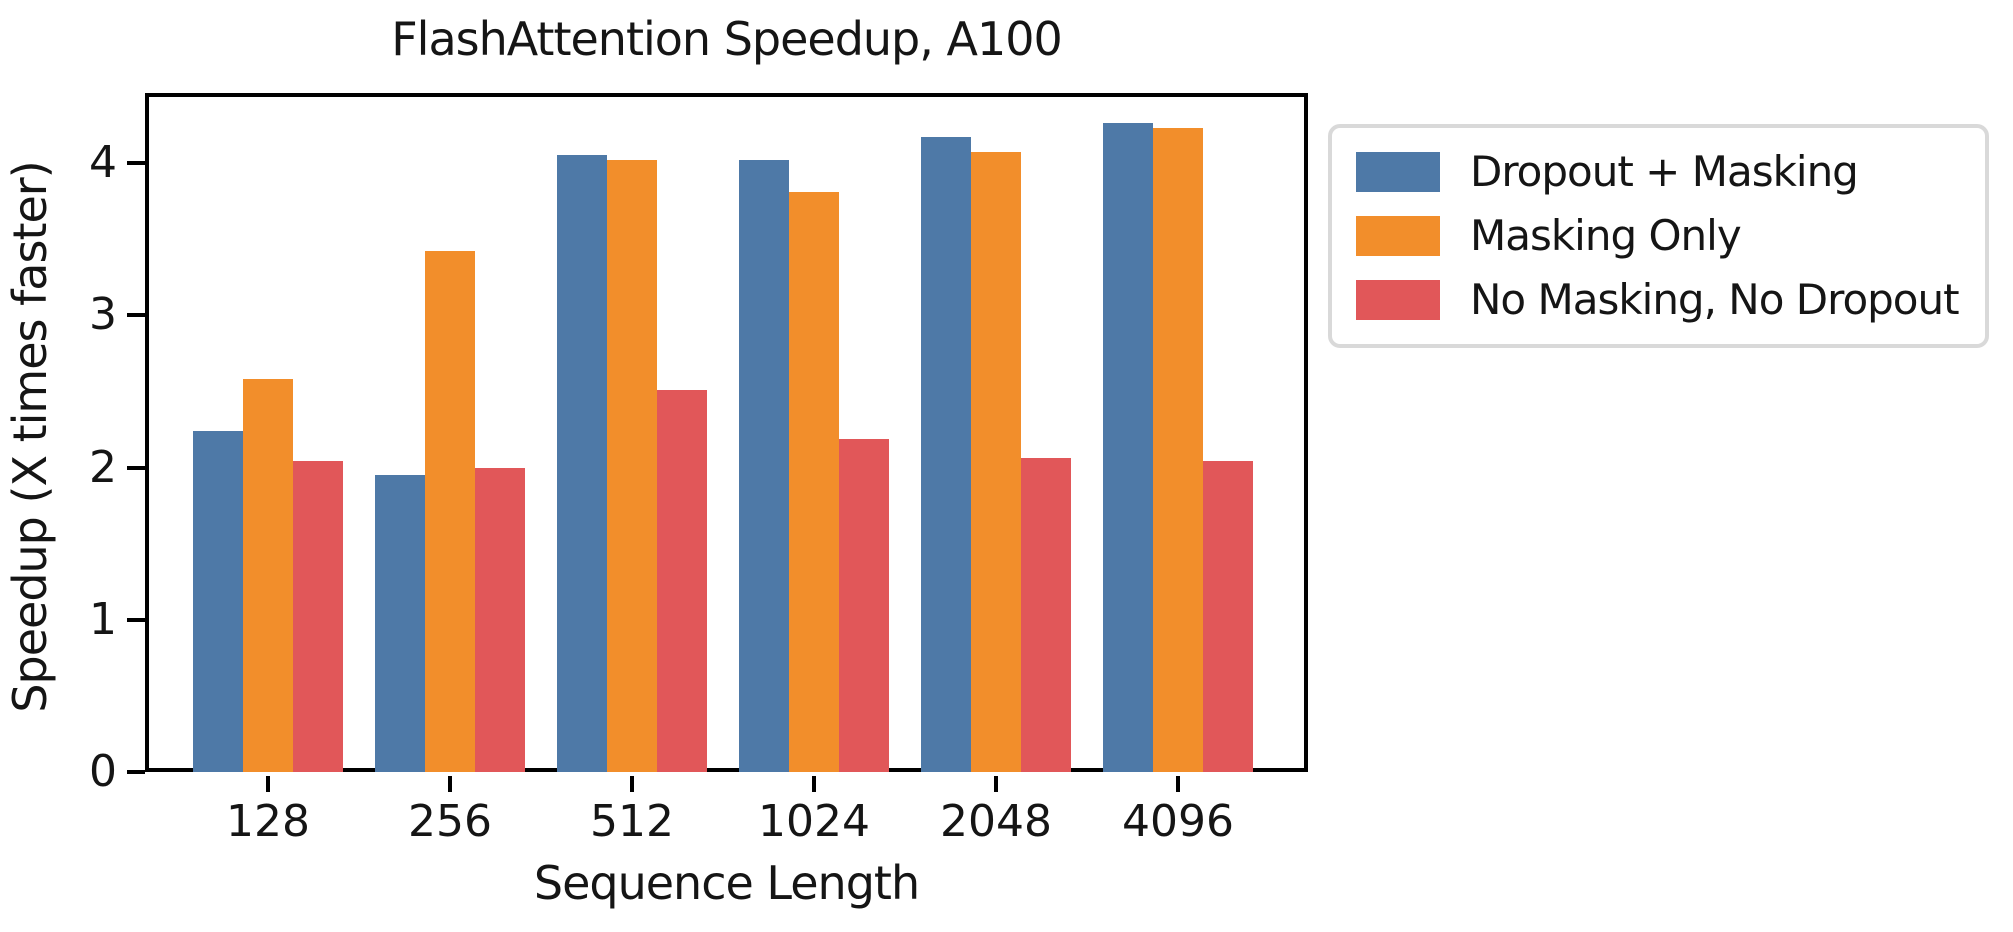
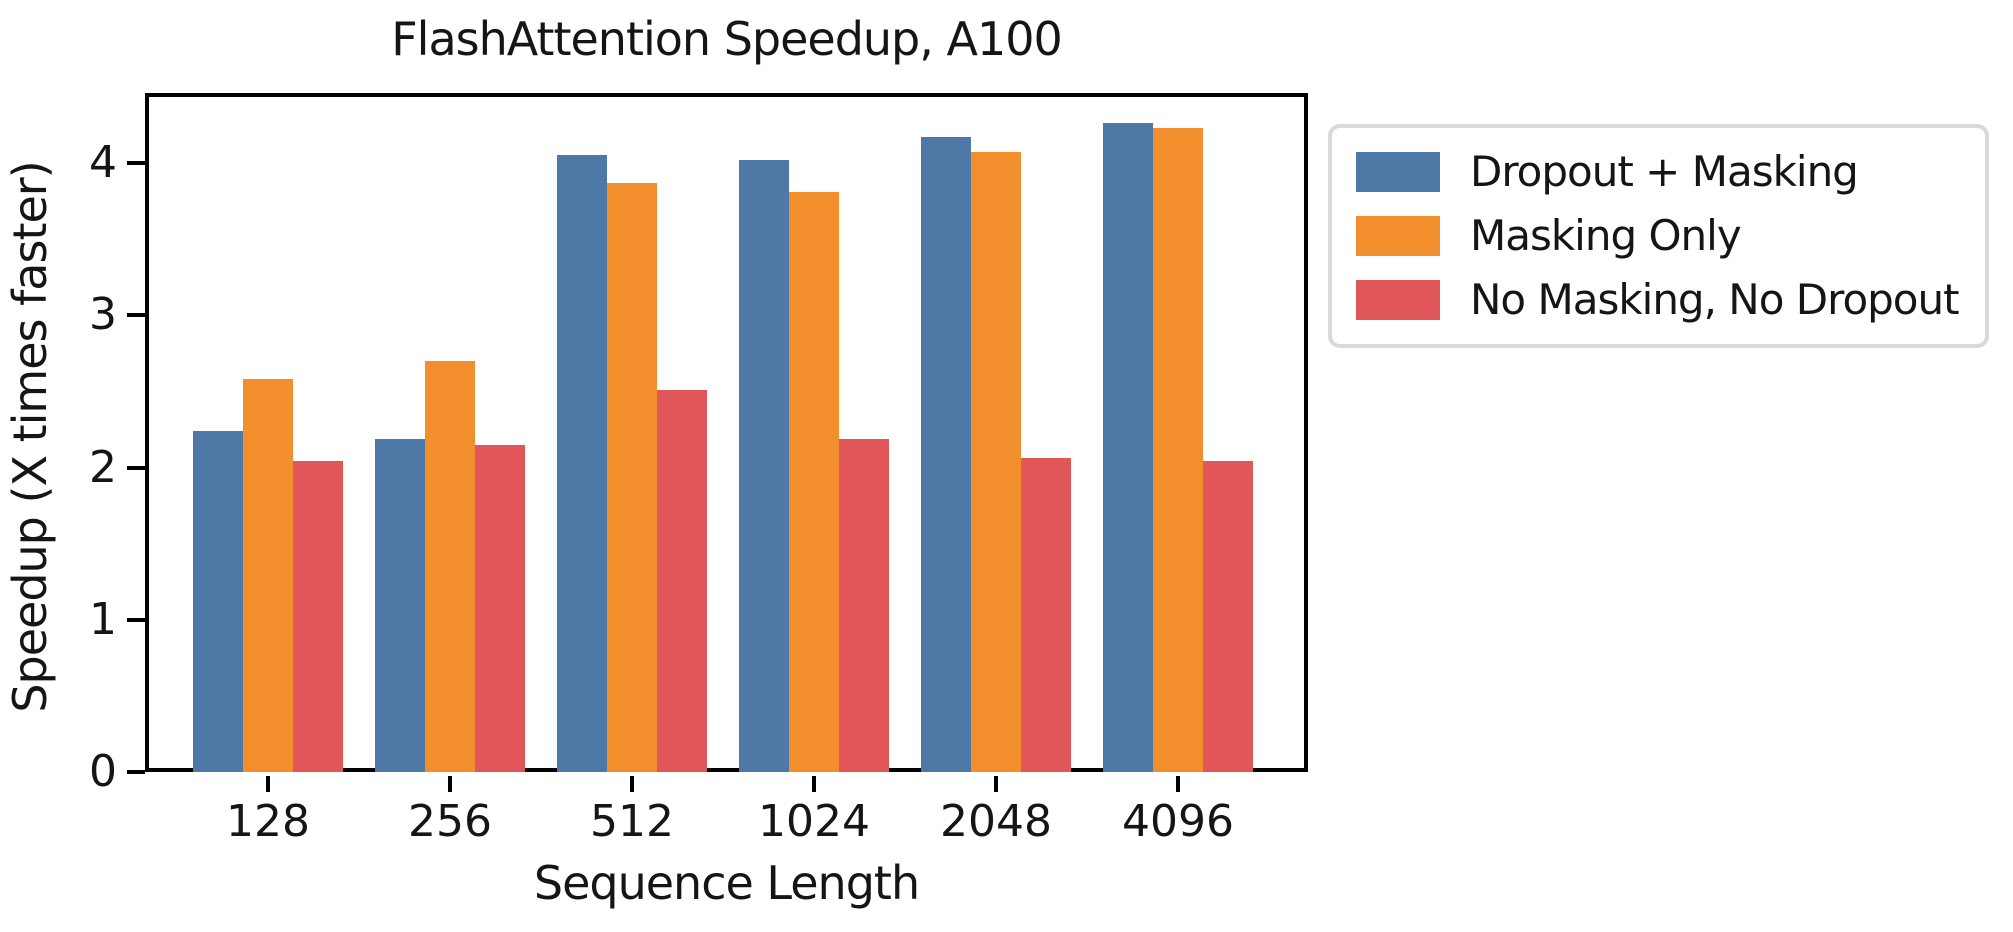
Dropout + Masking/256: 1.95 -> 2.19
Masking Only/256: 3.42 -> 2.70
No Masking, No Dropout/256: 2.00 -> 2.15
Masking Only/512: 4.02 -> 3.87
